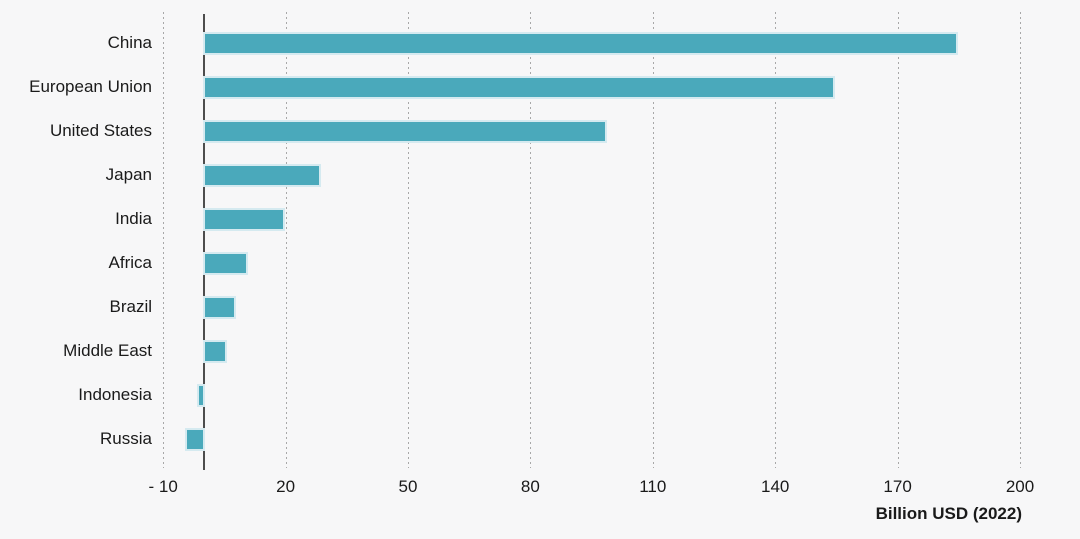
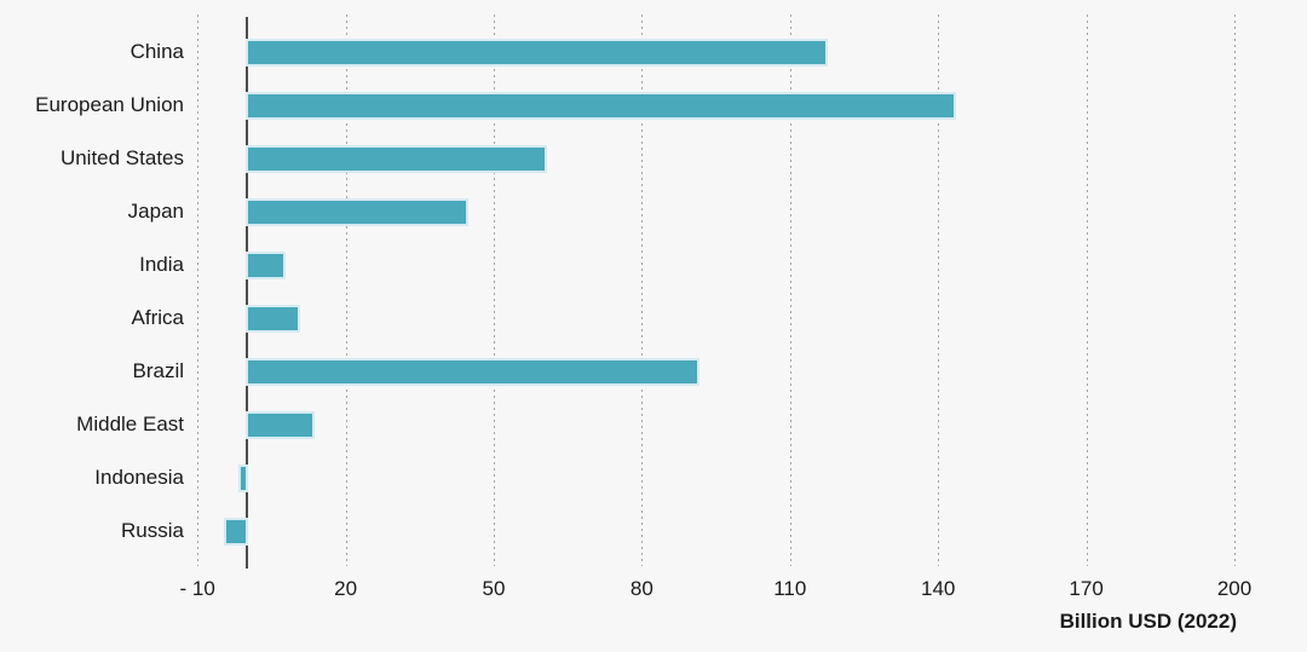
China: 184 -> 117
European Union: 154 -> 143
United States: 98 -> 60
Japan: 28 -> 44
India: 19 -> 7
Brazil: 7 -> 91
Middle East: 5 -> 13
